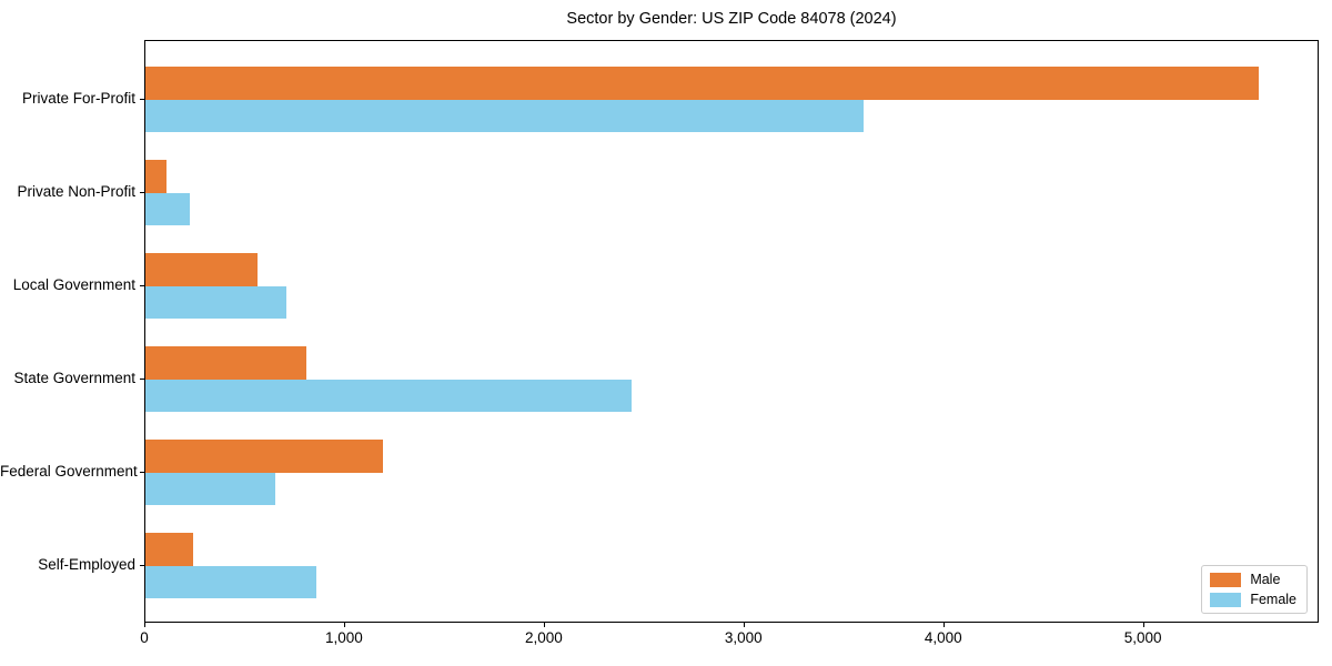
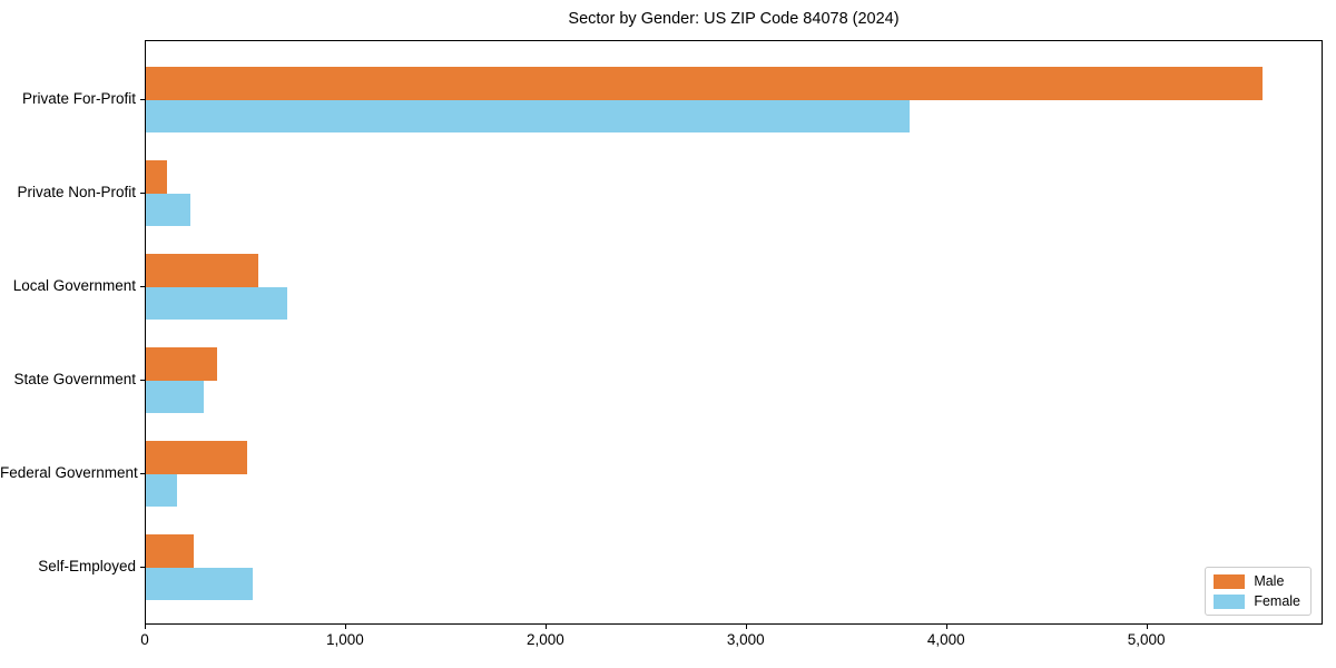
Female/Private For-Profit: 3600 -> 3820
Male/State Government: 810 -> 360
Female/State Government: 2440 -> 290
Male/Federal Government: 1190 -> 500
Female/Federal Government: 650 -> 160
Female/Self-Employed: 860 -> 540
